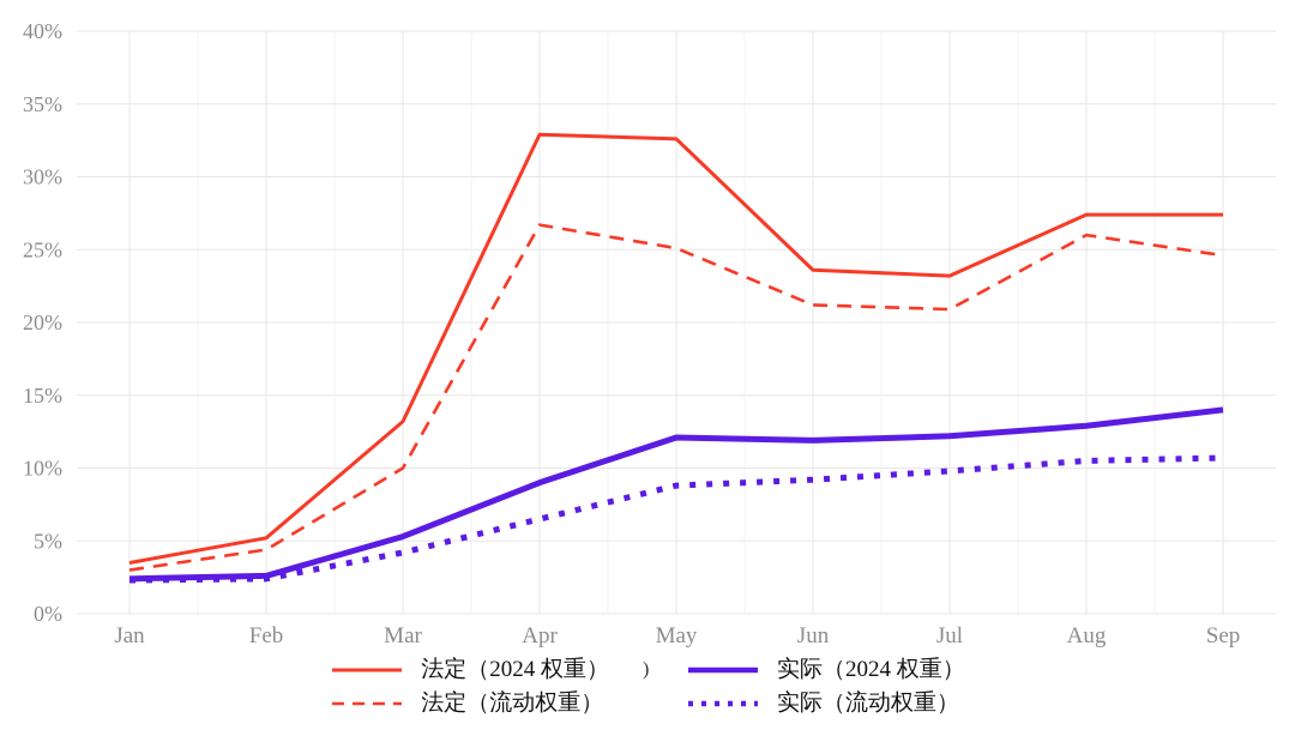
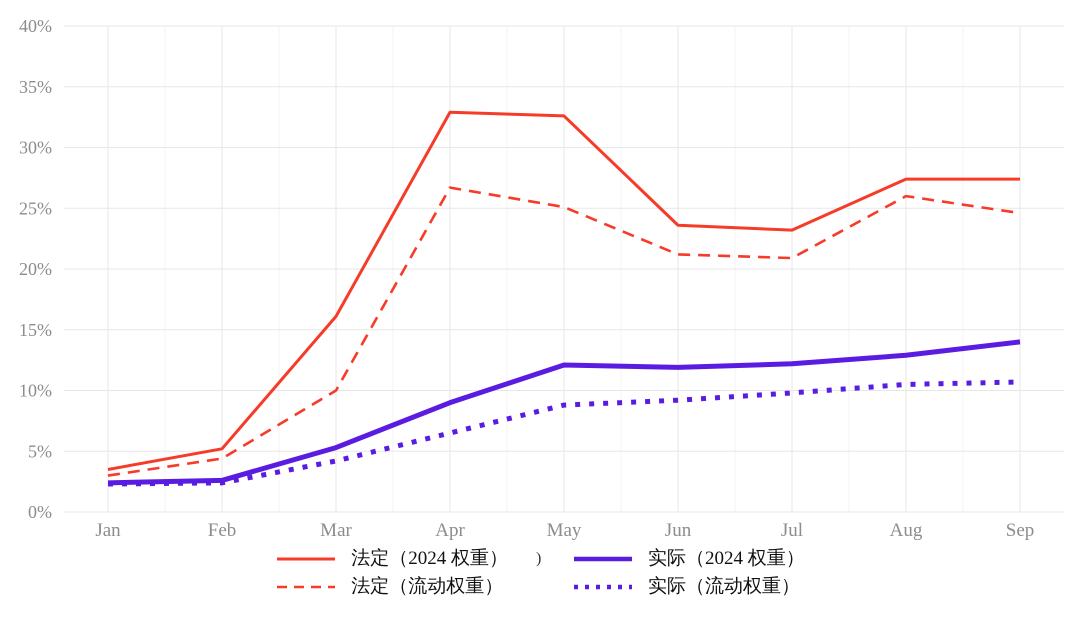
法定（2024 权重）/Mar: 13.2% -> 16.1%
